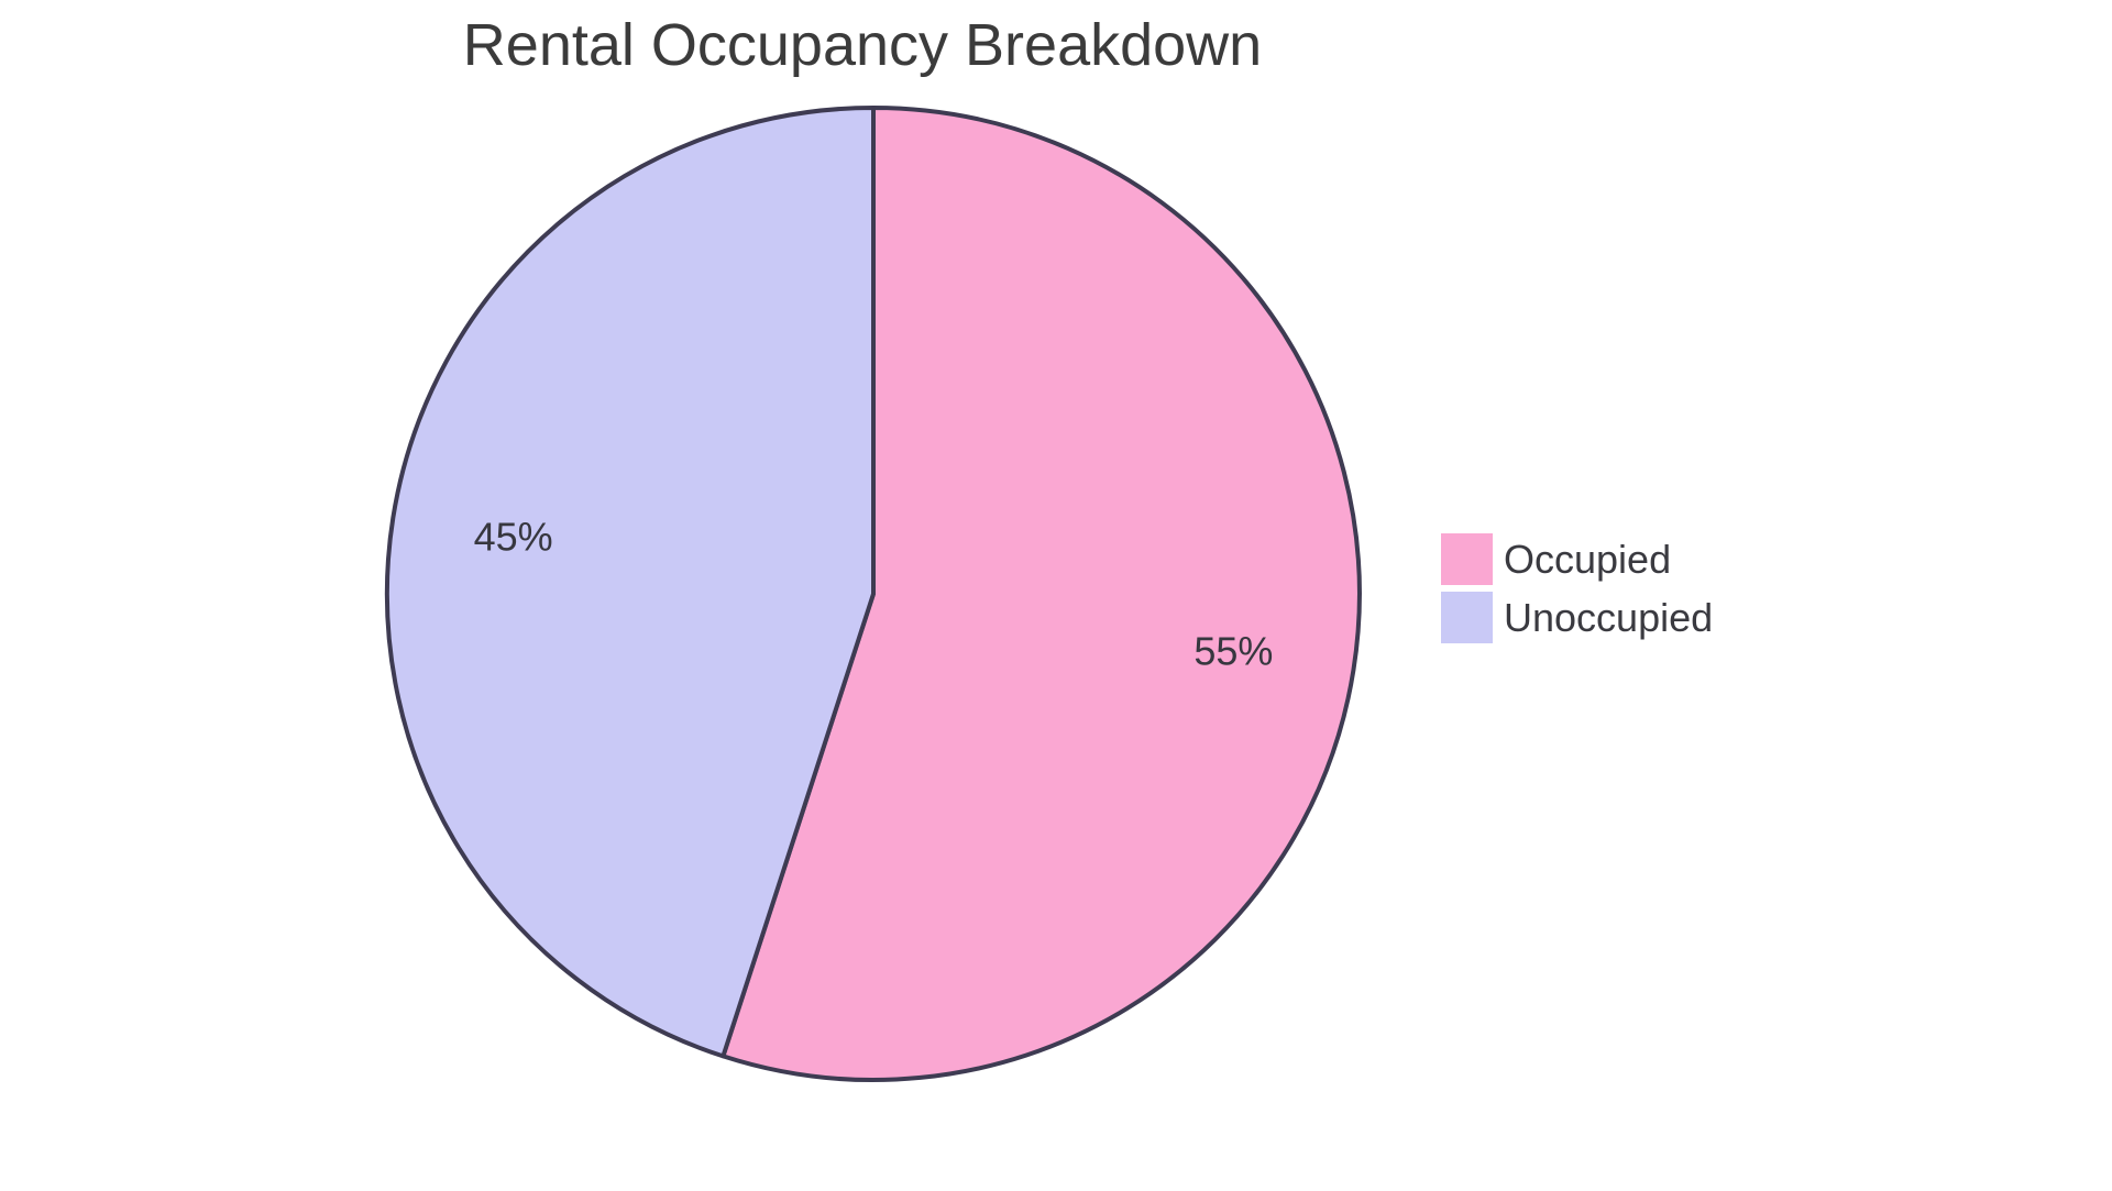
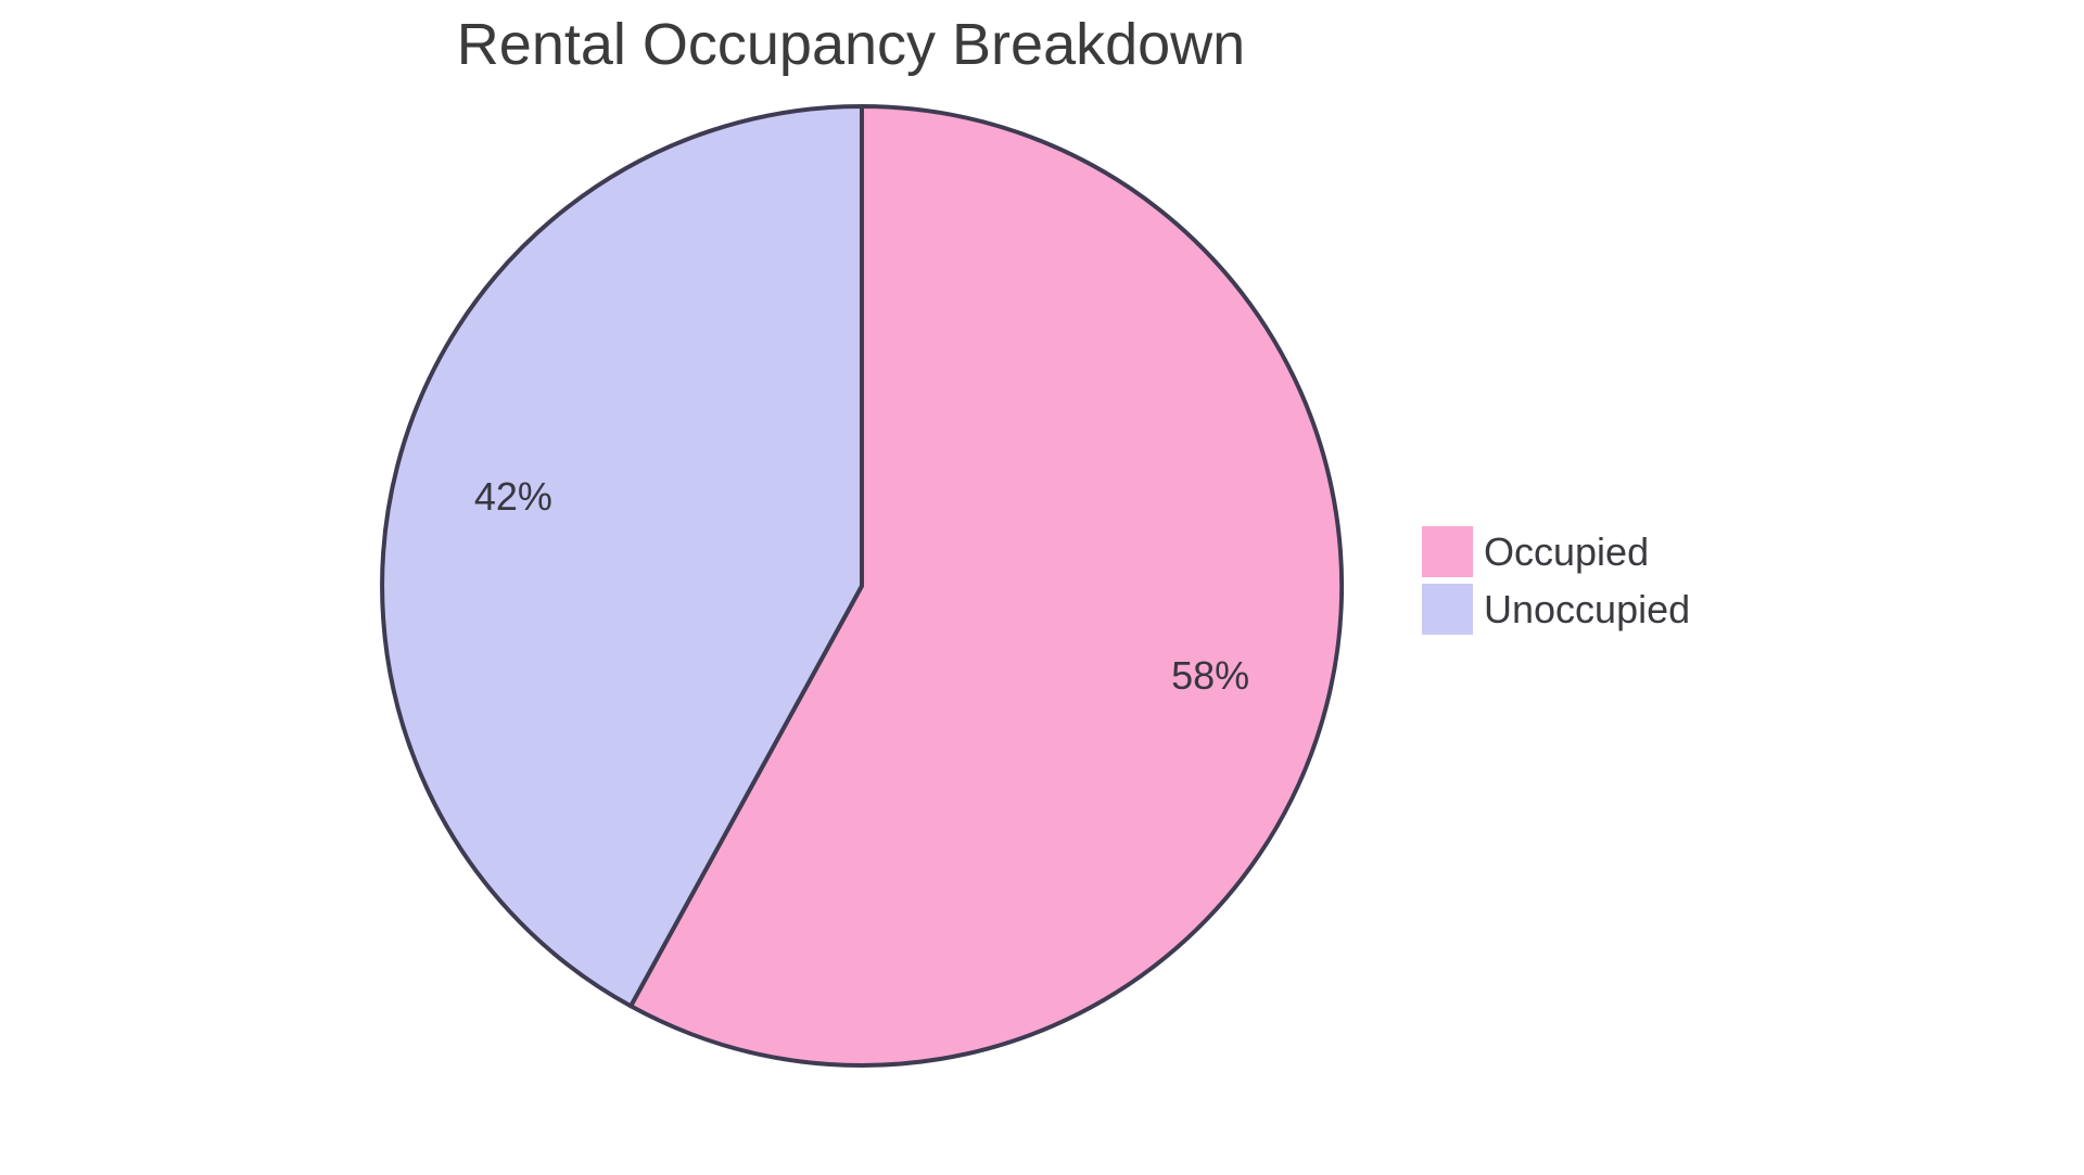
Occupied: 55% -> 58%
Unoccupied: 45% -> 42%
